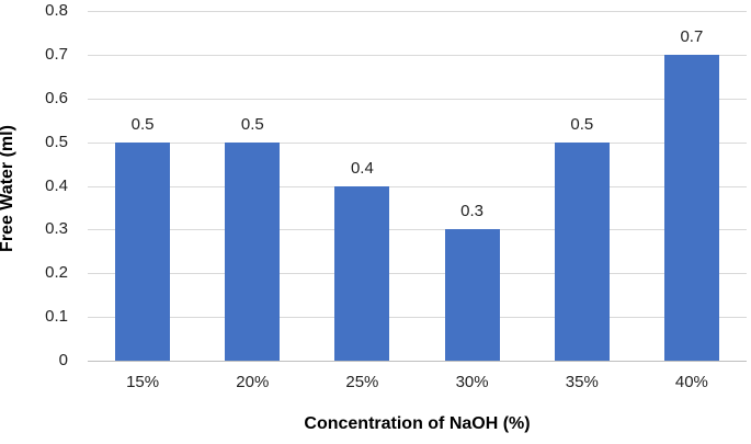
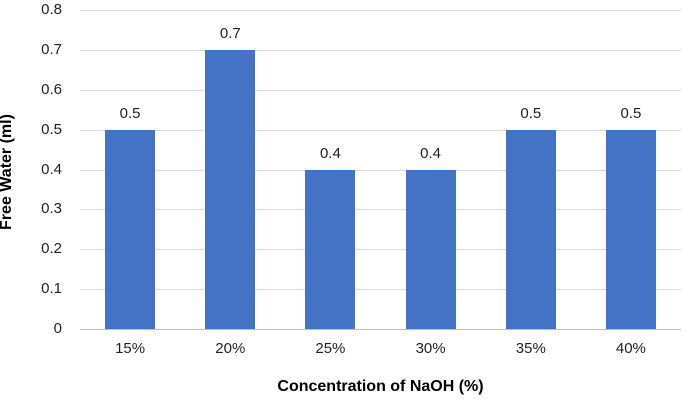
20%: 0.5 -> 0.7
30%: 0.3 -> 0.4
40%: 0.7 -> 0.5
